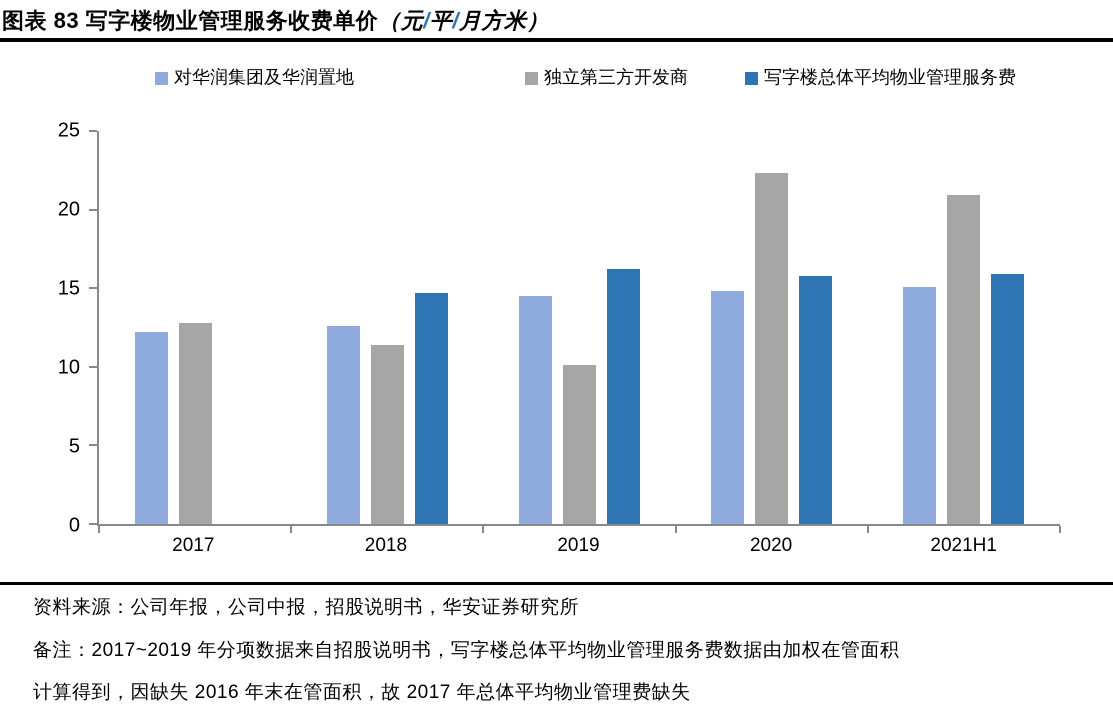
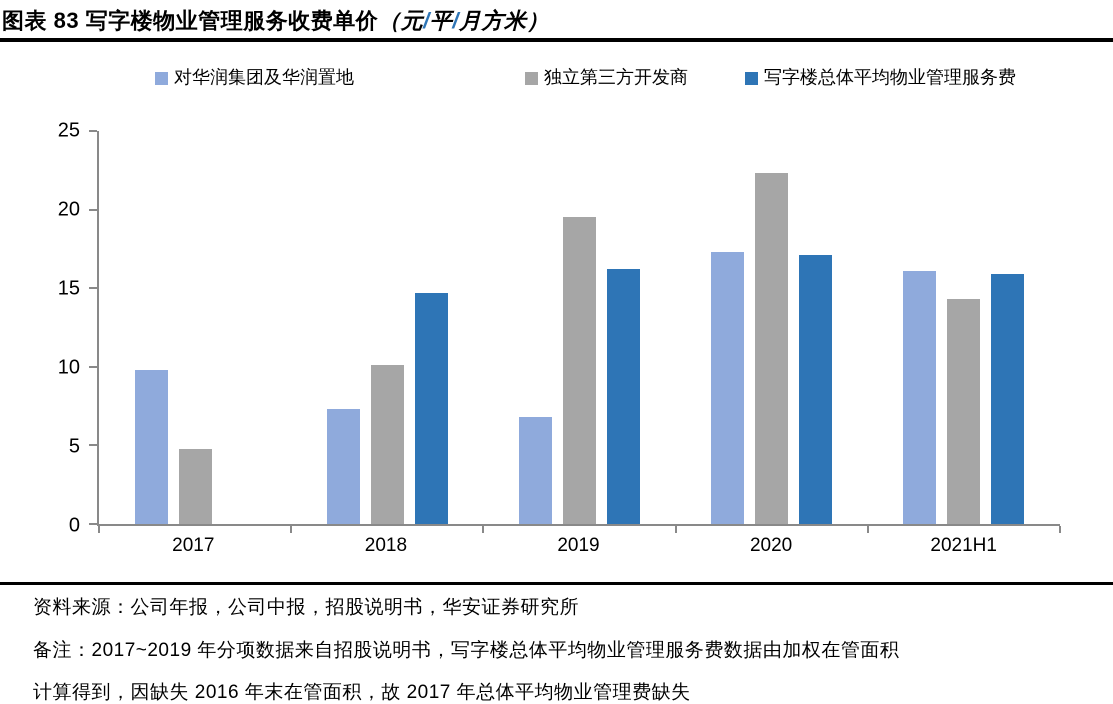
对华润集团及华润置地/2017: 12.2 -> 9.8
独立第三方开发商/2017: 12.8 -> 4.8
对华润集团及华润置地/2018: 12.6 -> 7.3
独立第三方开发商/2018: 11.4 -> 10.1
对华润集团及华润置地/2019: 14.5 -> 6.8
独立第三方开发商/2019: 10.1 -> 19.5
对华润集团及华润置地/2020: 14.8 -> 17.3
写字楼总体平均物业管理服务费/2020: 15.8 -> 17.1
对华润集团及华润置地/2021H1: 15.1 -> 16.1
独立第三方开发商/2021H1: 20.9 -> 14.3
